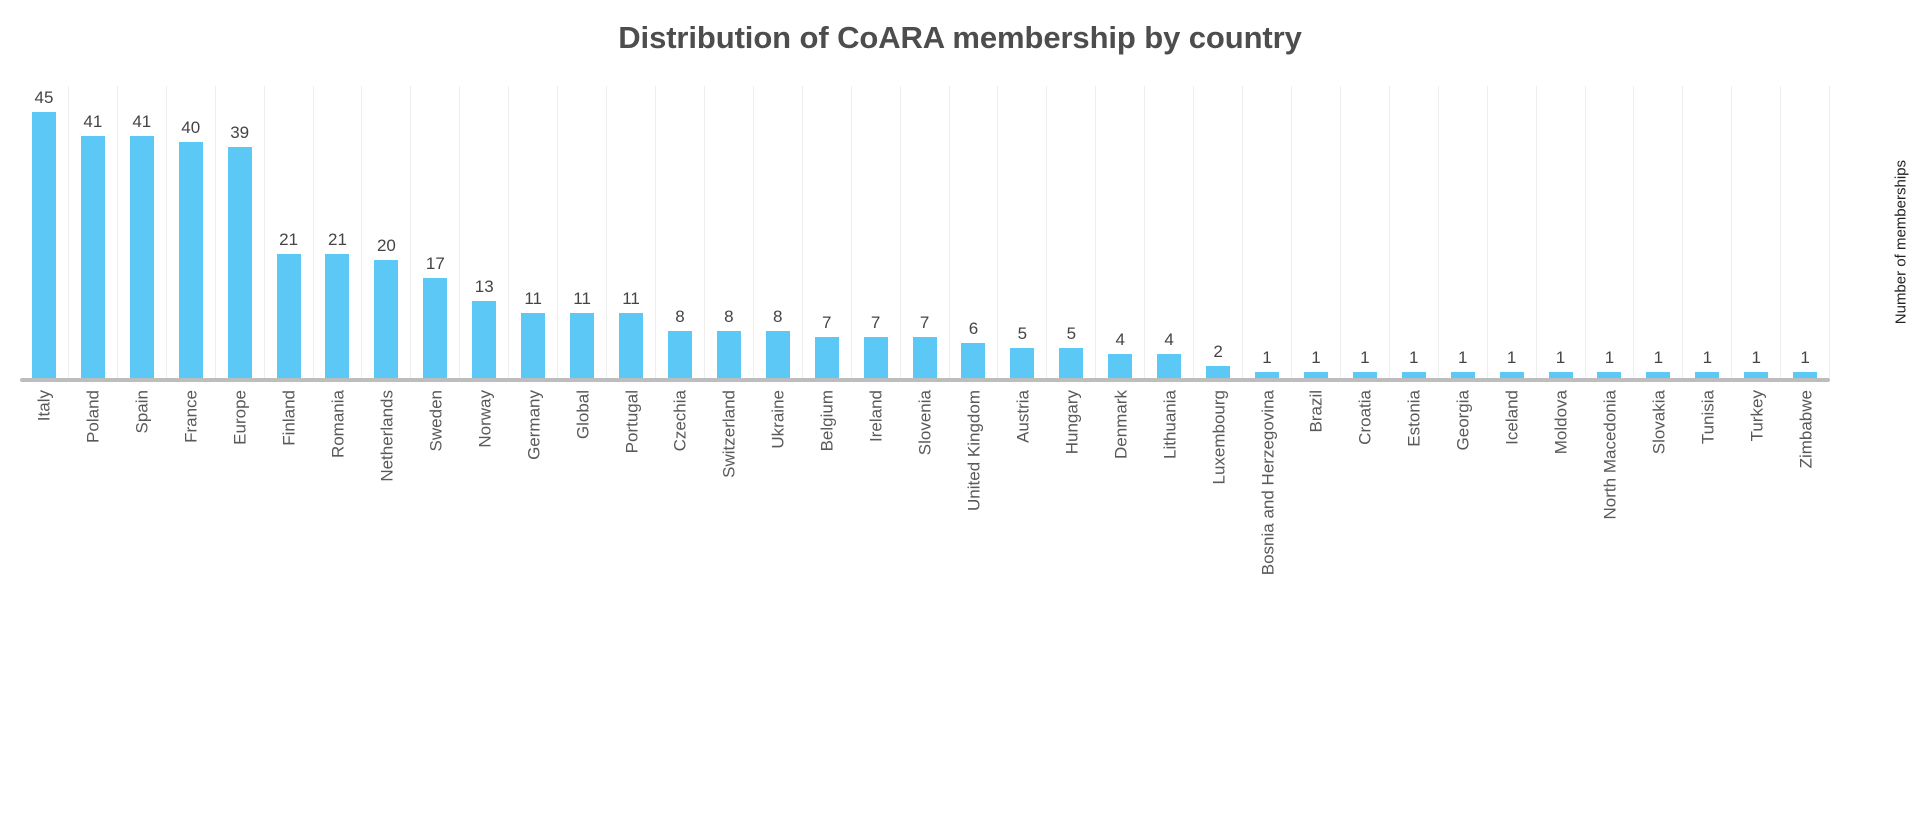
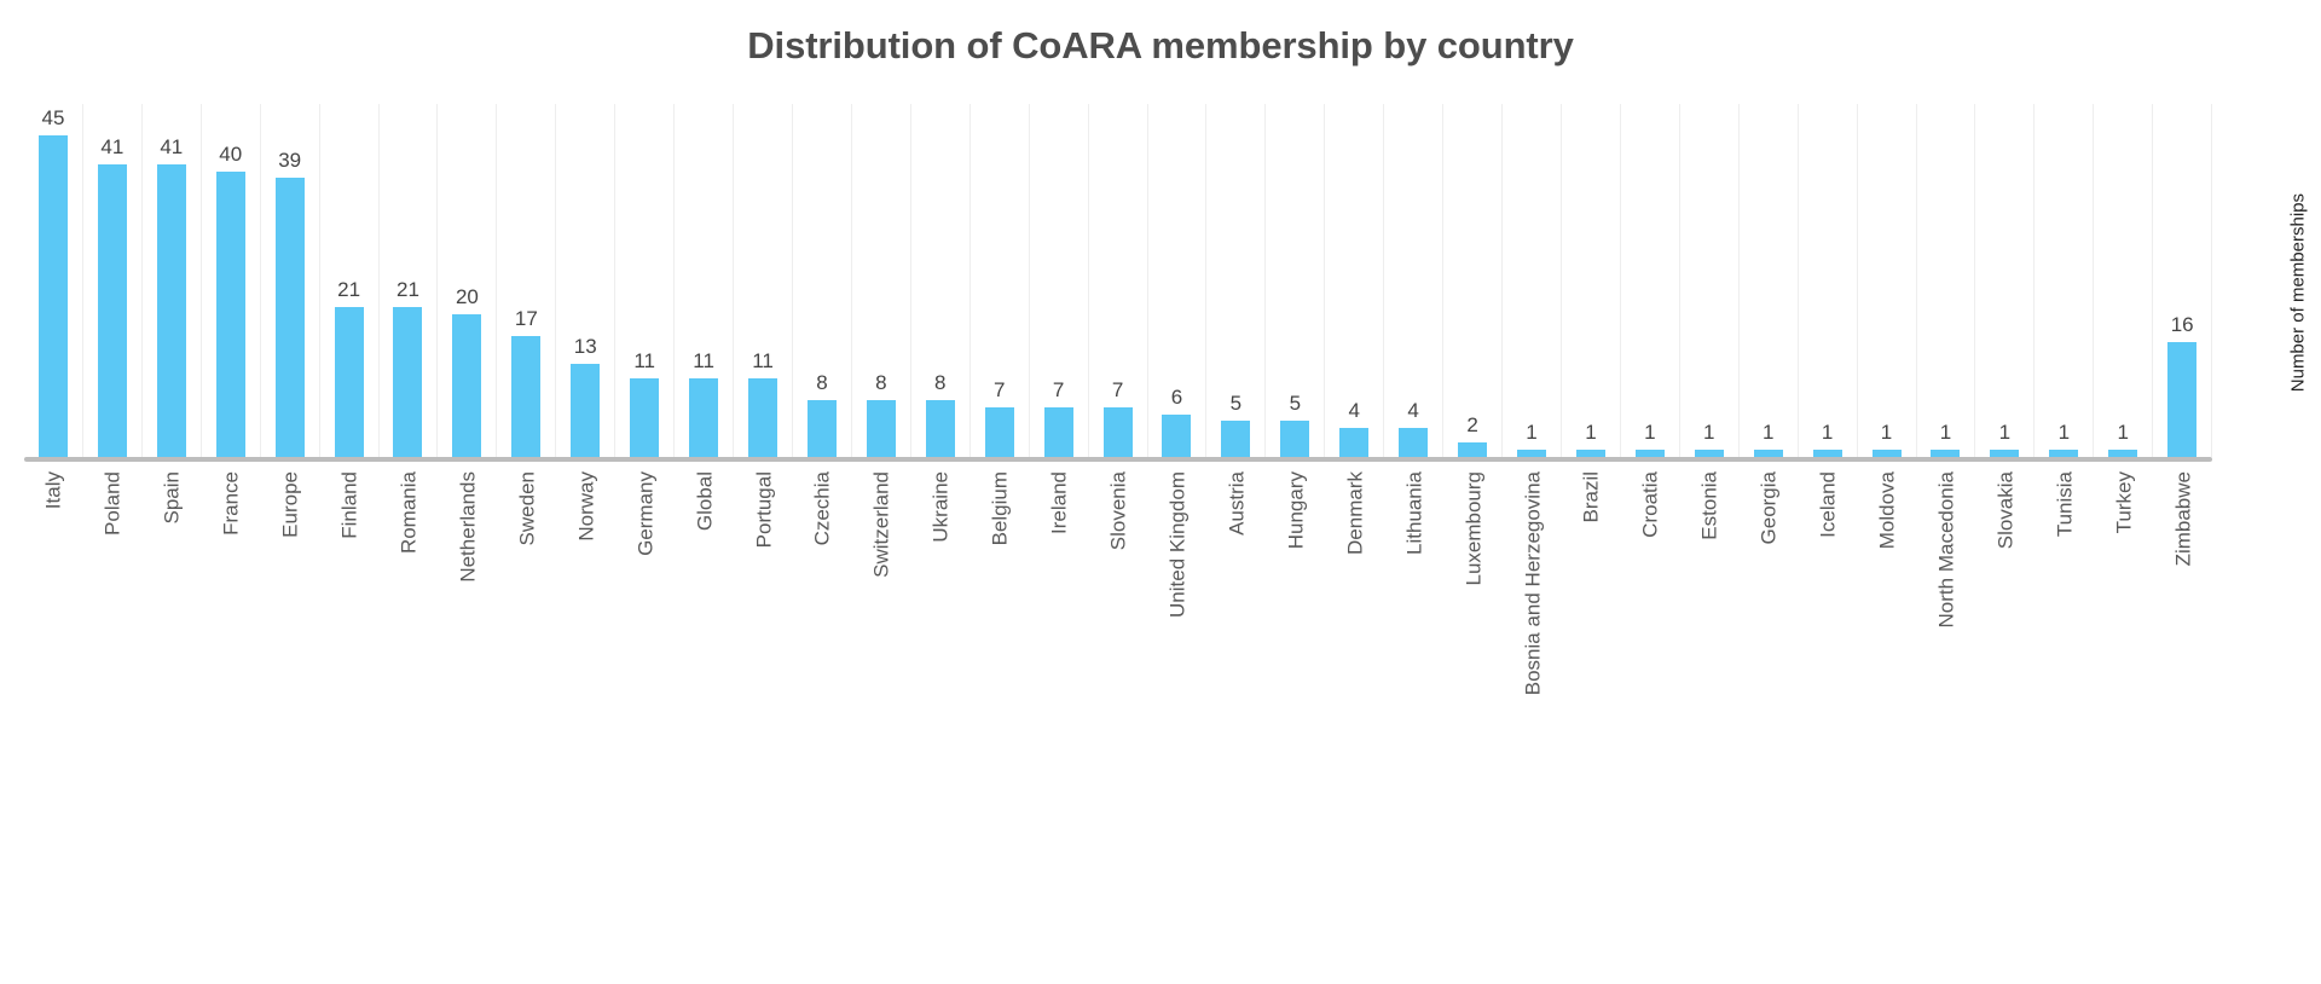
Zimbabwe: 1 -> 16
